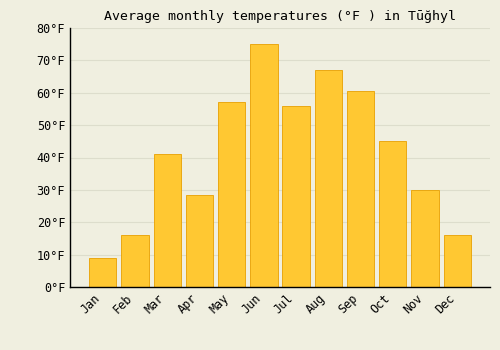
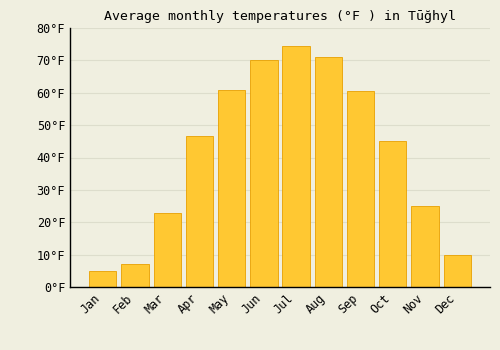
Jan: 9.0°F -> 5.0°F
Feb: 16.0°F -> 7.0°F
Mar: 41.0°F -> 23.0°F
Apr: 28.5°F -> 46.5°F
May: 57.0°F -> 61.0°F
Jun: 75.0°F -> 70.0°F
Jul: 56.0°F -> 74.5°F
Aug: 67.0°F -> 71.0°F
Nov: 30.0°F -> 25.0°F
Dec: 16.0°F -> 10.0°F
